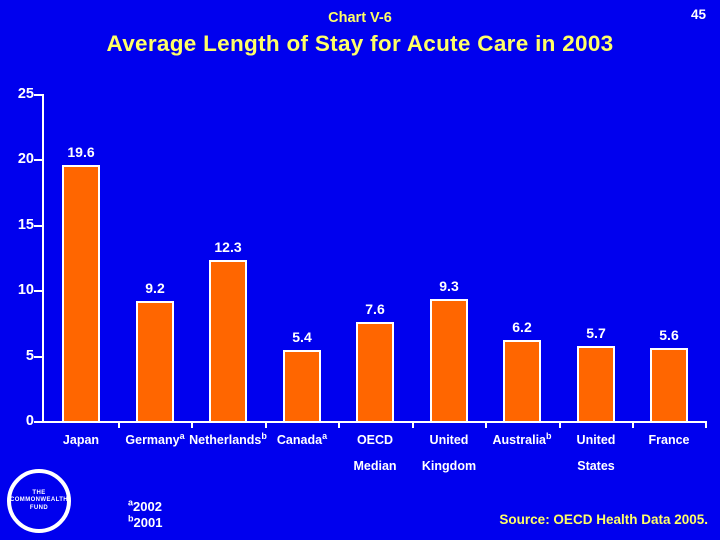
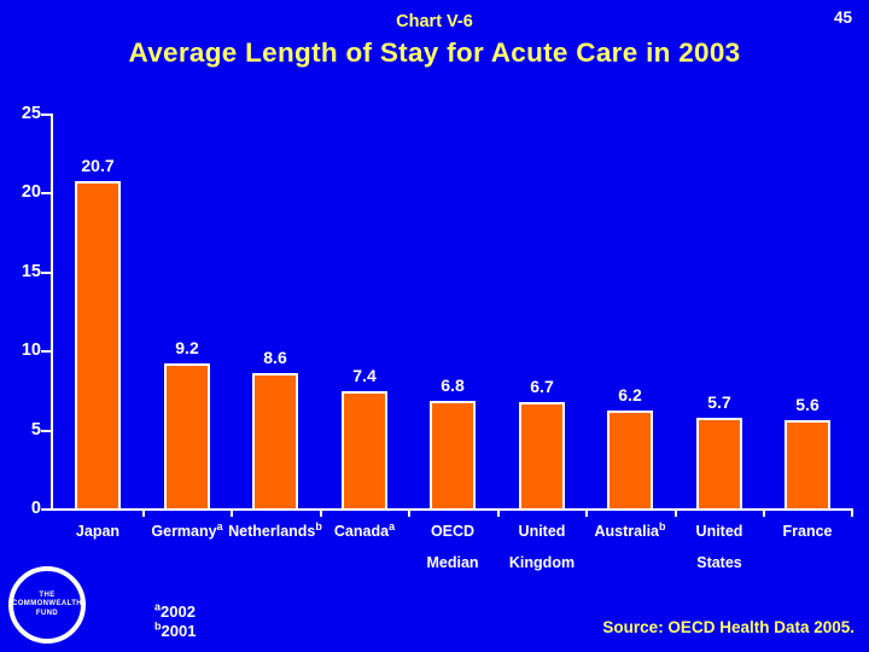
Japan: 19.6 -> 20.7
Netherlands: 12.3 -> 8.6
Canada: 5.4 -> 7.4
OECD Median: 7.6 -> 6.8
United Kingdom: 9.3 -> 6.7
